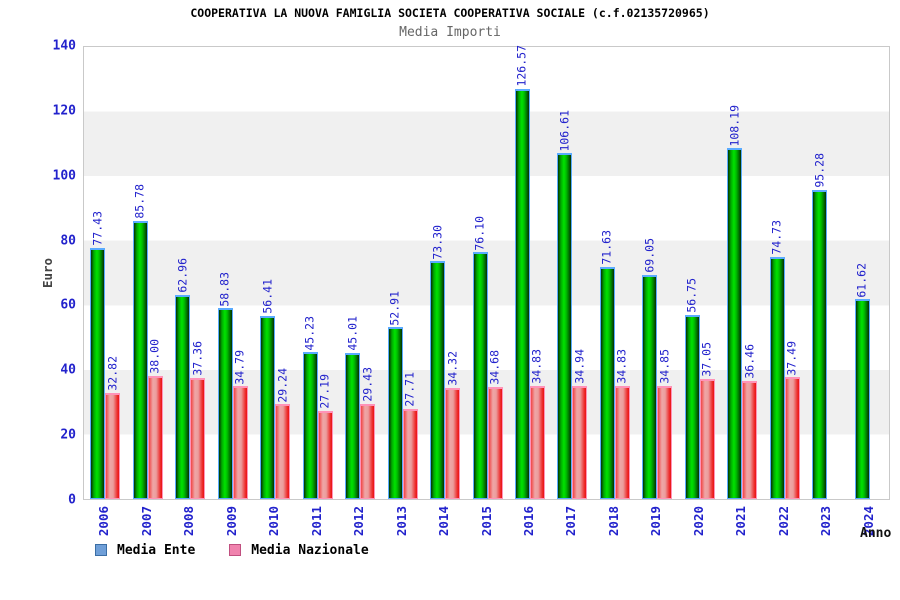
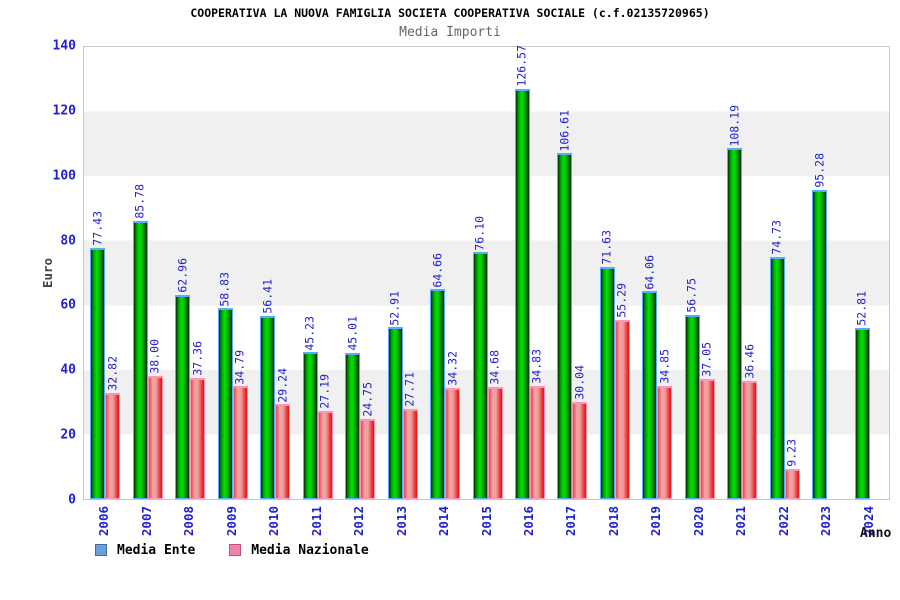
Media Nazionale/2012: 29.43 -> 24.75
Media Ente/2014: 73.30 -> 64.66
Media Nazionale/2017: 34.94 -> 30.04
Media Nazionale/2018: 34.83 -> 55.29
Media Ente/2019: 69.05 -> 64.06
Media Nazionale/2022: 37.49 -> 9.23
Media Ente/2024: 61.62 -> 52.81
